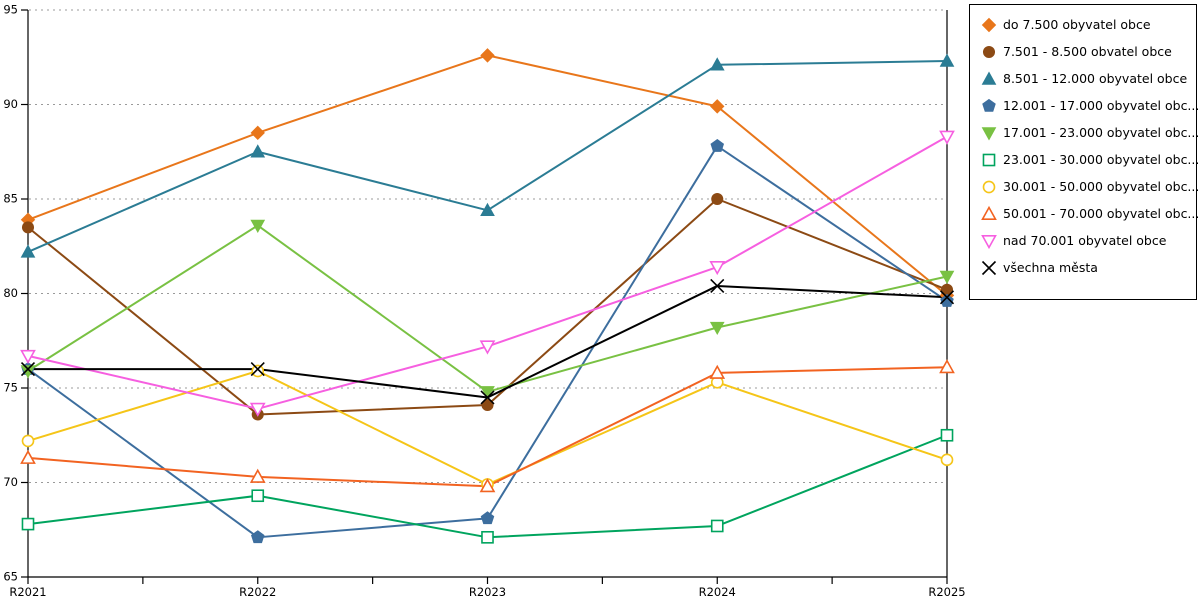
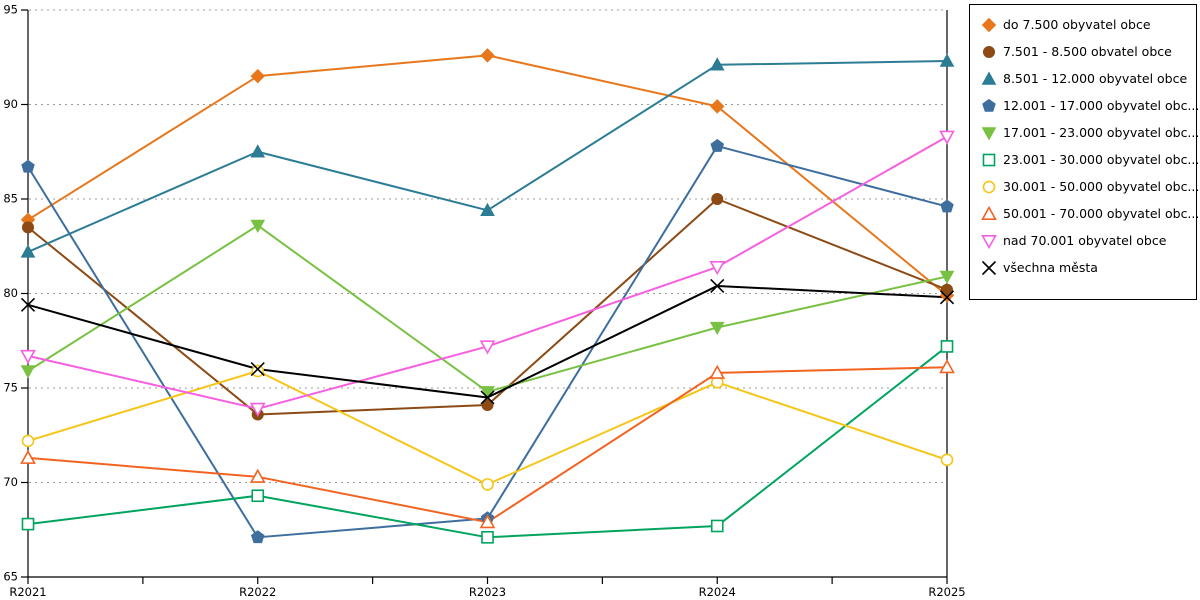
12.001 - 17.000 obyvatel obc.../R2021: 76.0 -> 86.7
všechna města/R2021: 76.0 -> 79.4
do 7.500 obyvatel obce/R2022: 88.5 -> 91.5
50.001 - 70.000 obyvatel obc.../R2023: 69.8 -> 67.9
12.001 - 17.000 obyvatel obc.../R2025: 79.6 -> 84.6
23.001 - 30.000 obyvatel obc.../R2025: 72.5 -> 77.2
